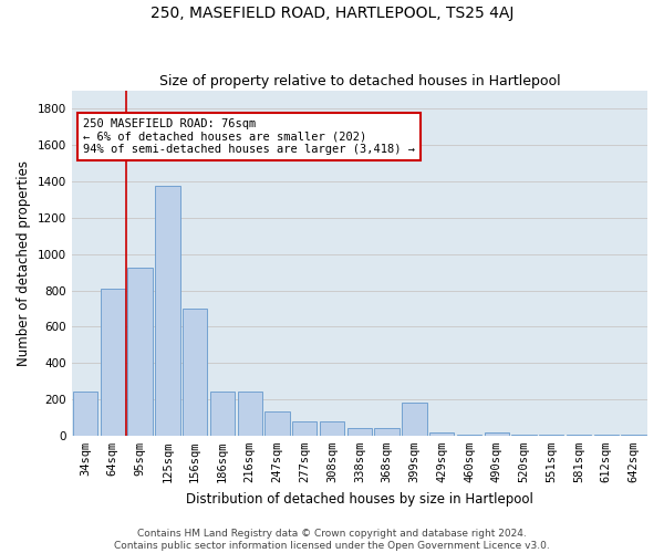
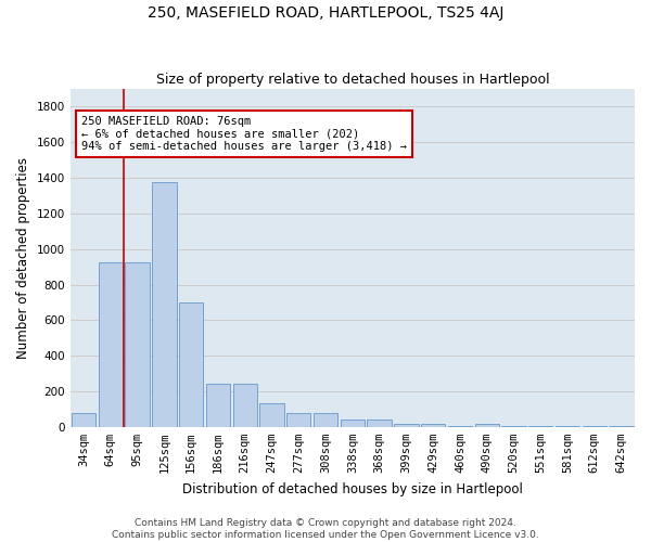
34sqm: 240 -> 80
64sqm: 810 -> 920
399sqm: 180 -> 20
